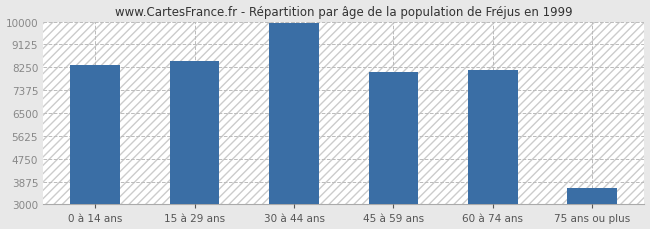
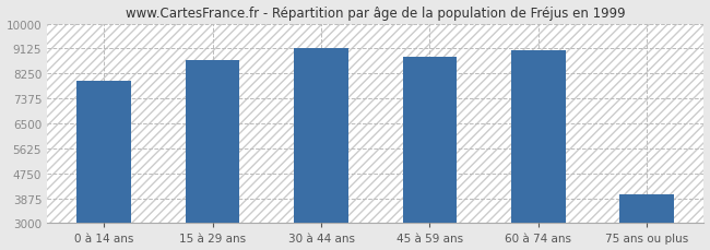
0 à 14 ans: 8320 -> 8000
15 à 29 ans: 8480 -> 8700
30 à 44 ans: 9960 -> 9150
45 à 59 ans: 8080 -> 8850
60 à 74 ans: 8150 -> 9050
75 ans ou plus: 3620 -> 4000
